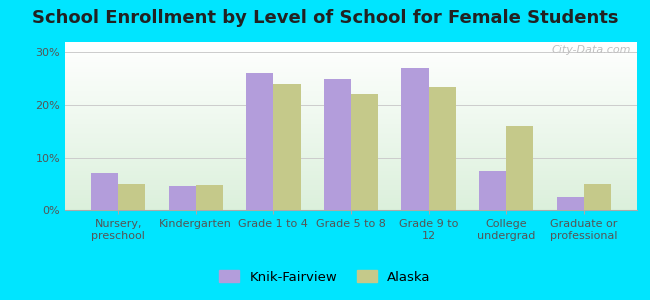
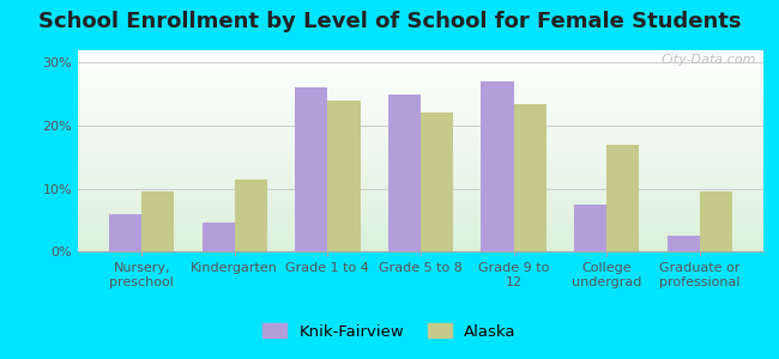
Knik-Fairview/Nursery, preschool: 7.0% -> 6.0%
Alaska/Nursery, preschool: 5.0% -> 9.6%
Alaska/Kindergarten: 4.7% -> 11.4%
Alaska/College undergrad: 16.0% -> 17.0%
Alaska/Graduate or professional: 5.0% -> 9.6%
